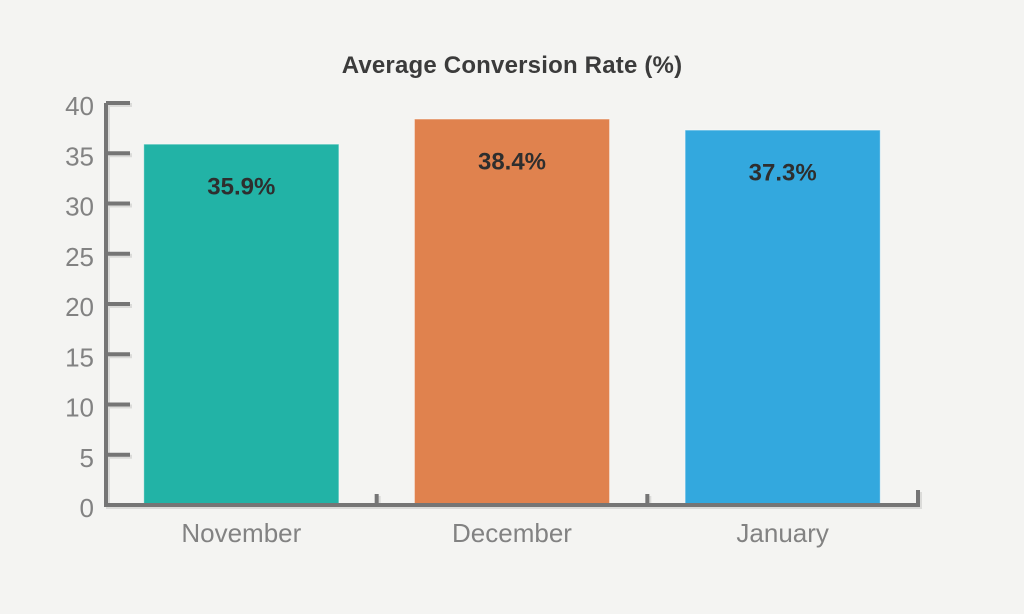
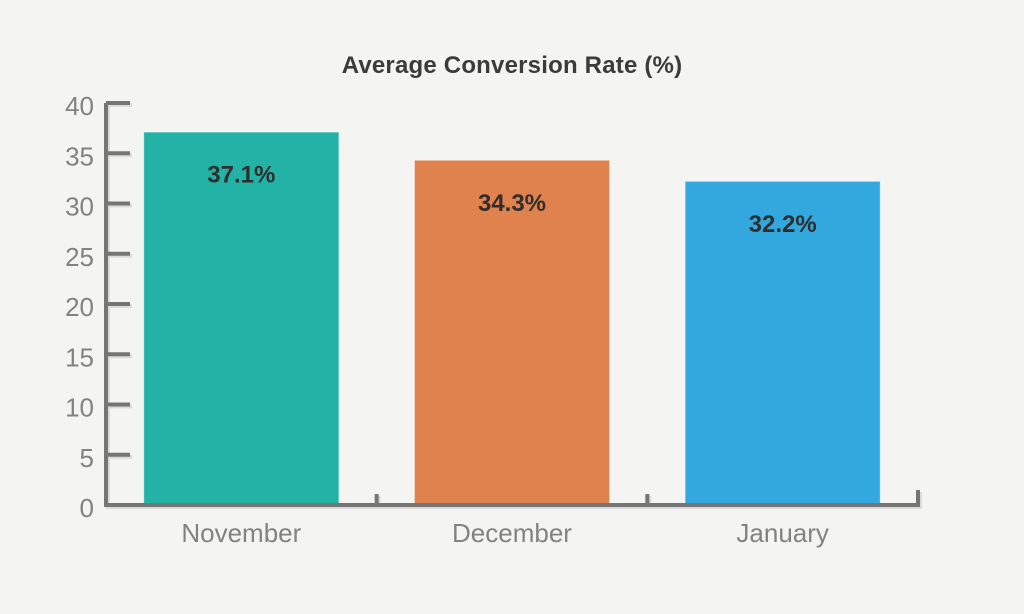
November: 35.9% -> 37.1%
December: 38.4% -> 34.3%
January: 37.3% -> 32.2%
